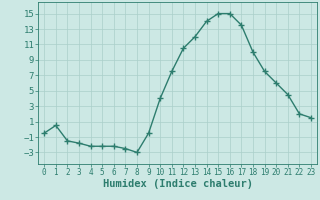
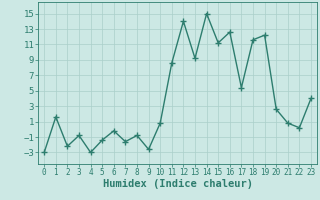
0: -0.5 -> -3.0
1: 0.5 -> 1.6
2: -1.5 -> -2.2
3: -1.8 -> -0.8
4: -2.2 -> -3.0
5: -2.2 -> -1.4
6: -2.2 -> -0.2
7: -2.5 -> -1.6
8: -3.0 -> -0.8
9: -0.5 -> -2.6
10: 4.0 -> 0.8
11: 7.5 -> 8.6
12: 10.5 -> 14.0
13: 12.0 -> 9.2
14: 14.0 -> 15.0
15: 15.0 -> 11.2
16: 15.0 -> 12.6
17: 13.5 -> 5.4
18: 10.0 -> 11.6
19: 7.5 -> 12.2
20: 6.0 -> 2.6
21: 4.5 -> 0.8
22: 2.0 -> 0.2
23: 1.5 -> 4.0
